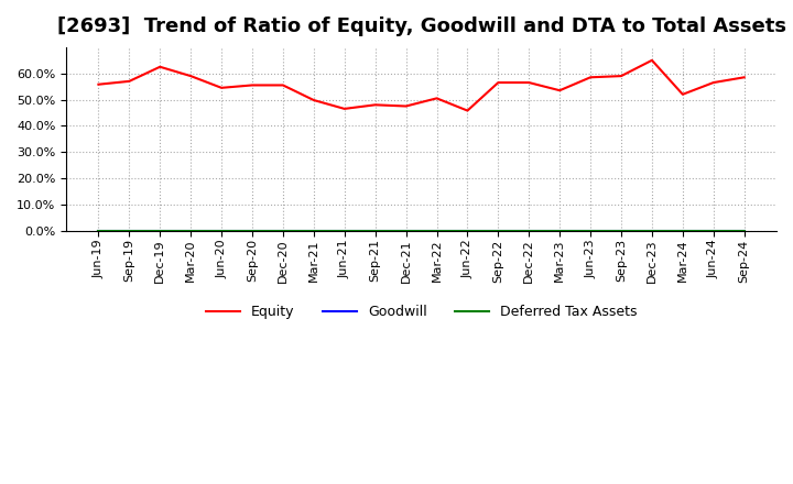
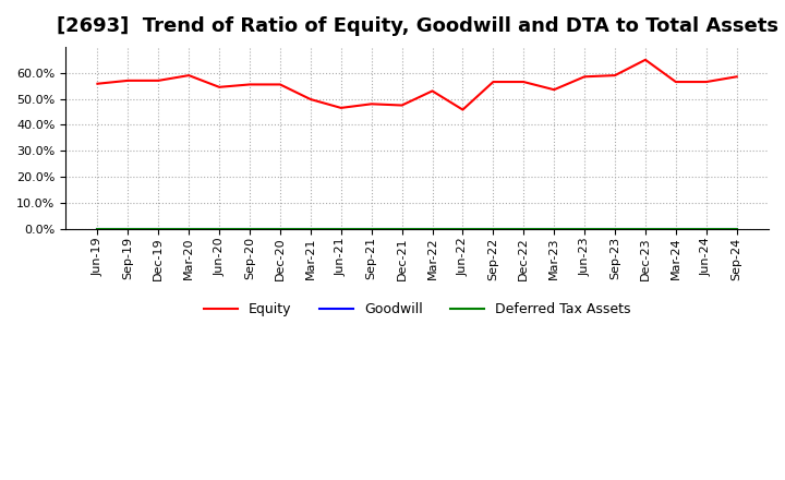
Equity/Dec-19: 62.5% -> 57.0%
Equity/Mar-22: 50.5% -> 53.0%
Equity/Mar-24: 52.0% -> 56.5%
